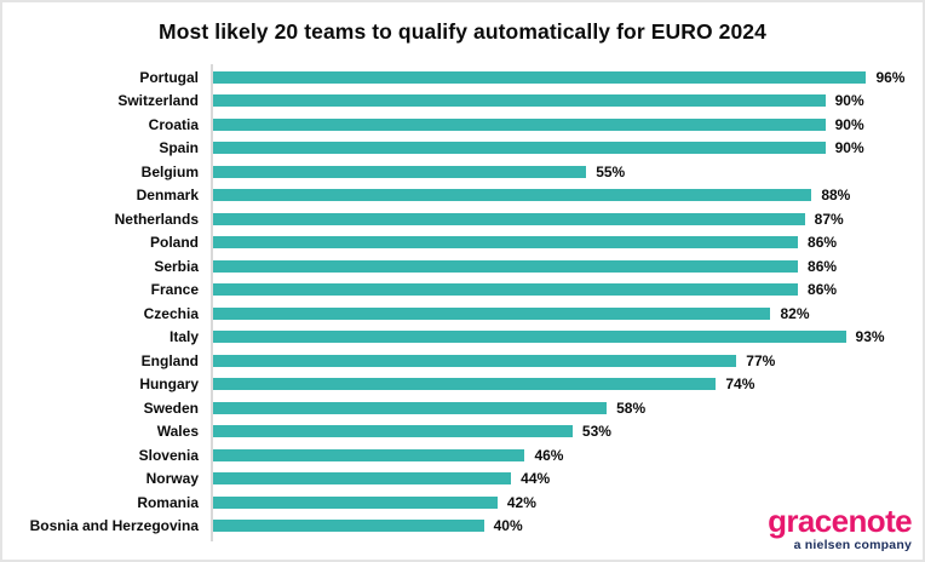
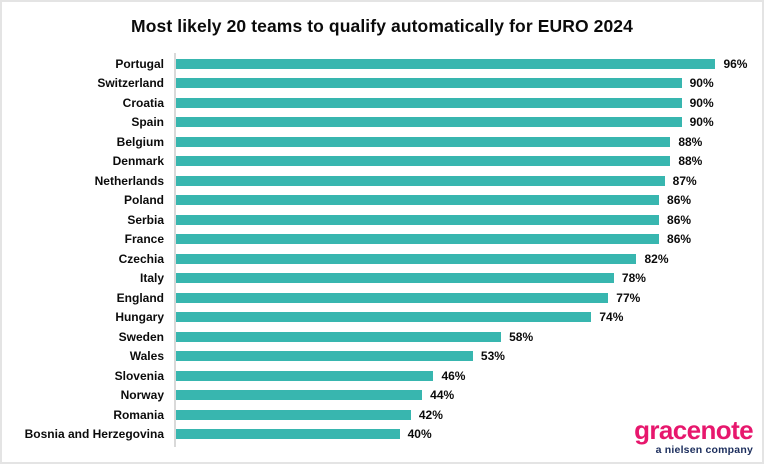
Belgium: 55% -> 88%
Italy: 93% -> 78%
